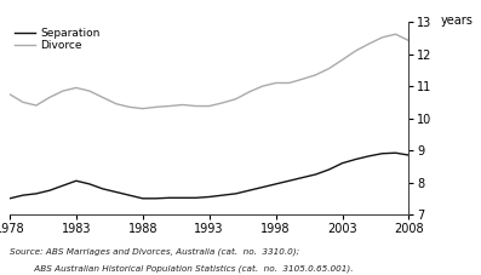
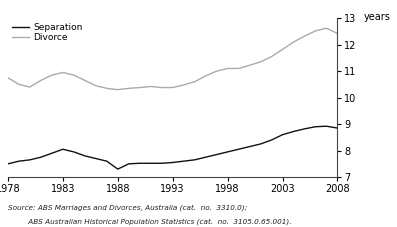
Separation/1988: 7.50 -> 7.30
